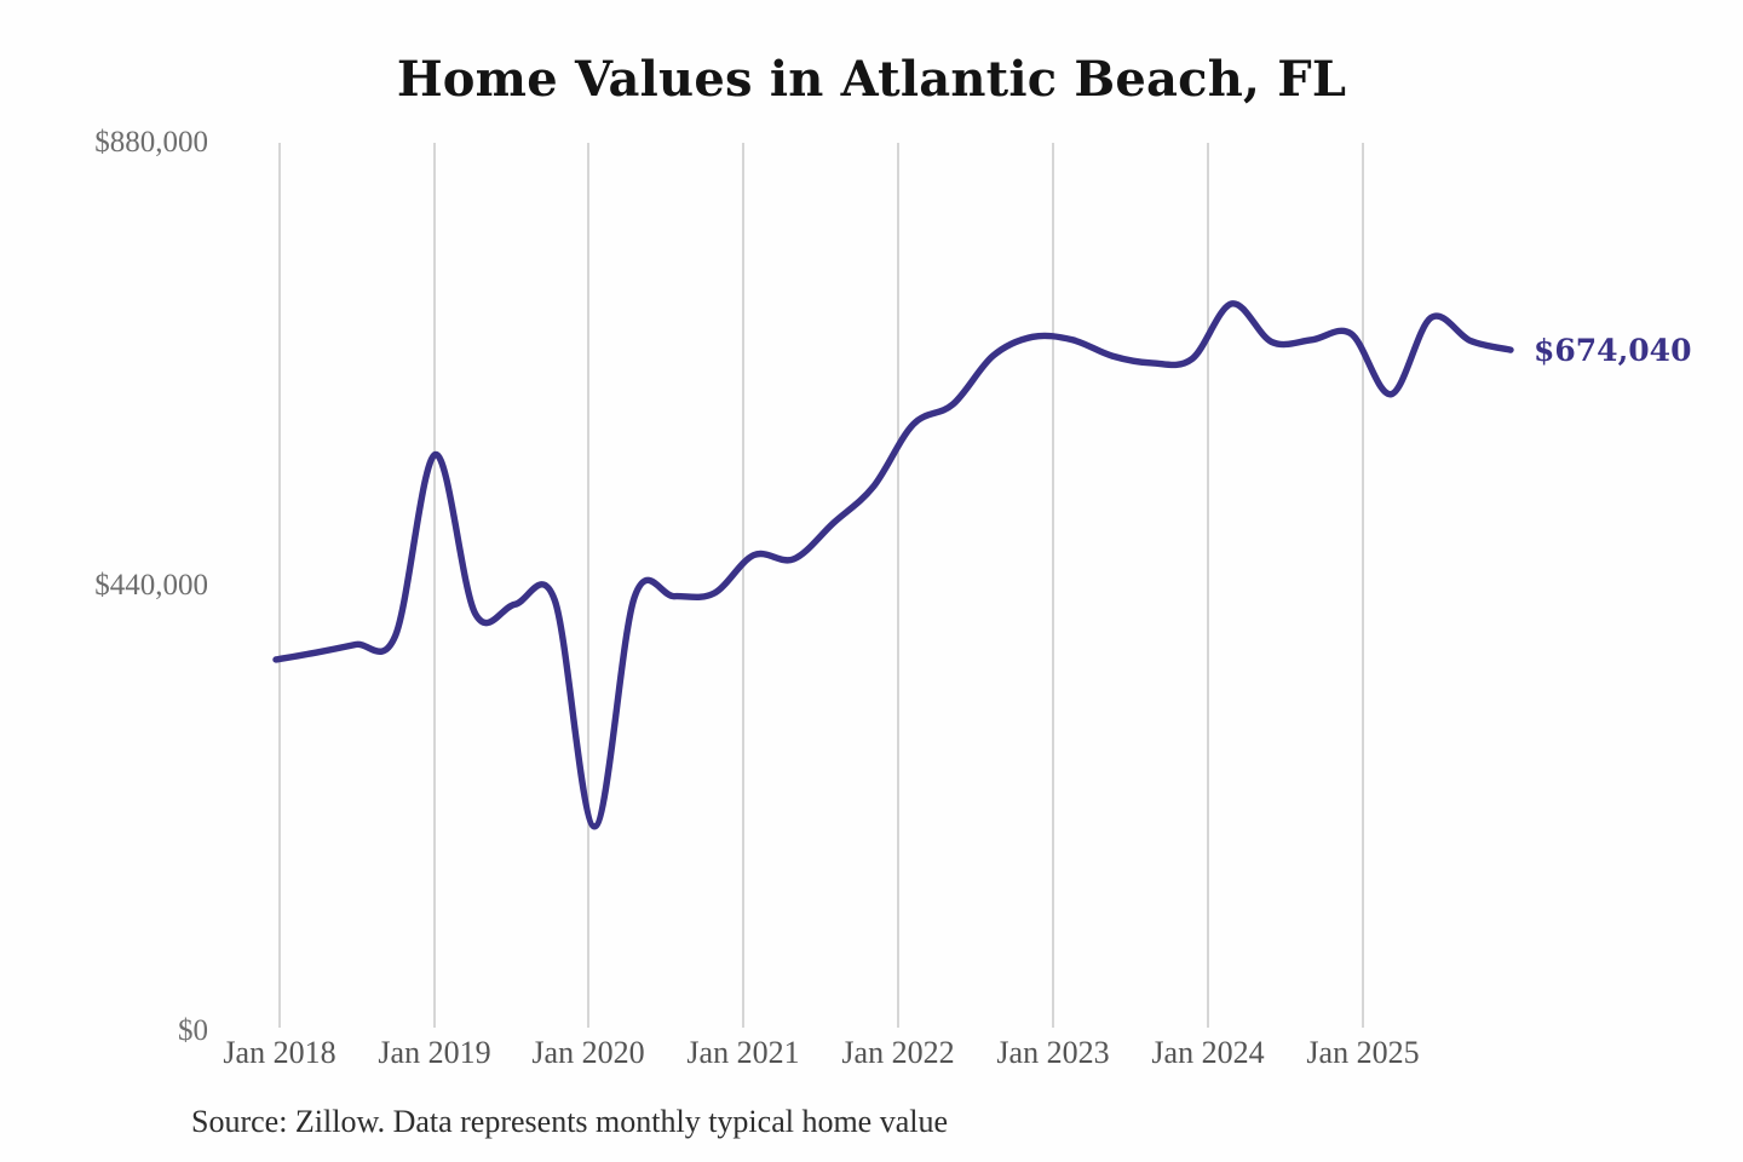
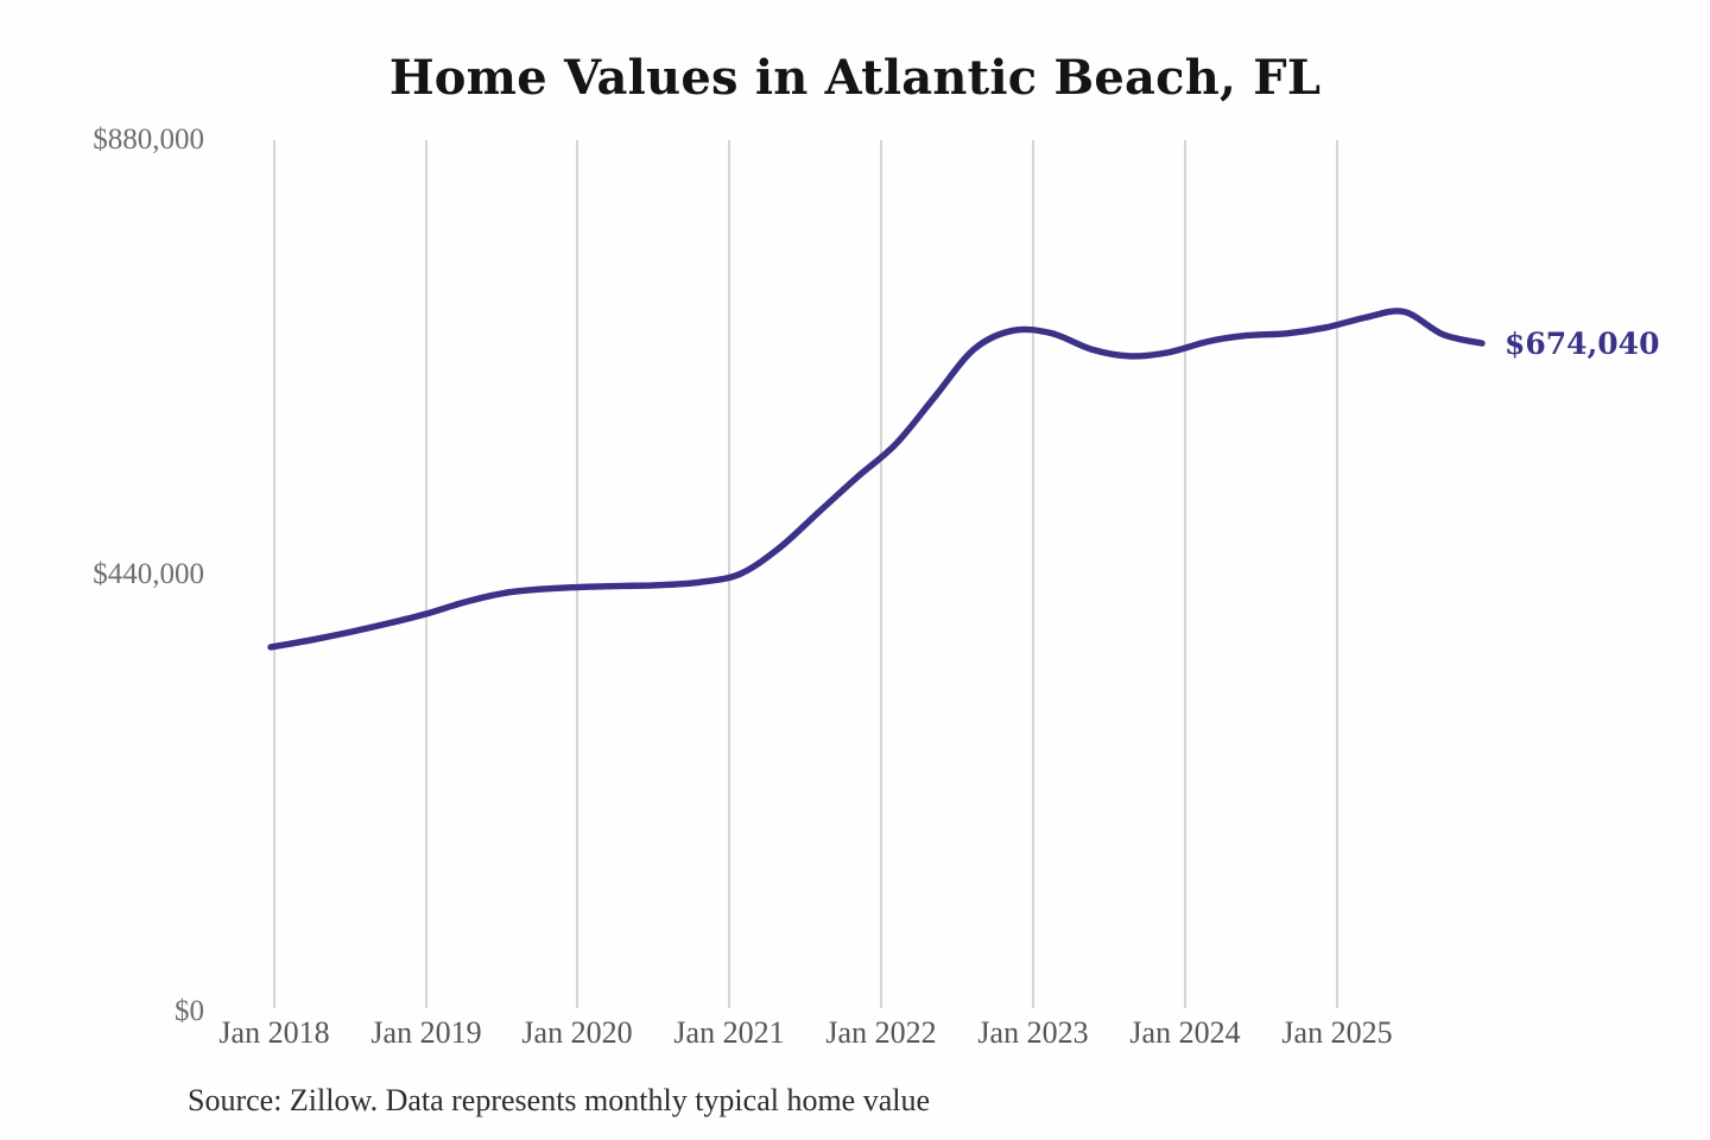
Jan 2019: $570000 -> $400000
Jan 2020: $200000 -> $430000
Jan 2021: $470000 -> $440000
Jan 2022: $600000 -> $570000
Jan 2024: $720000 -> $680000
Jan 2025: $630000 -> $700000
